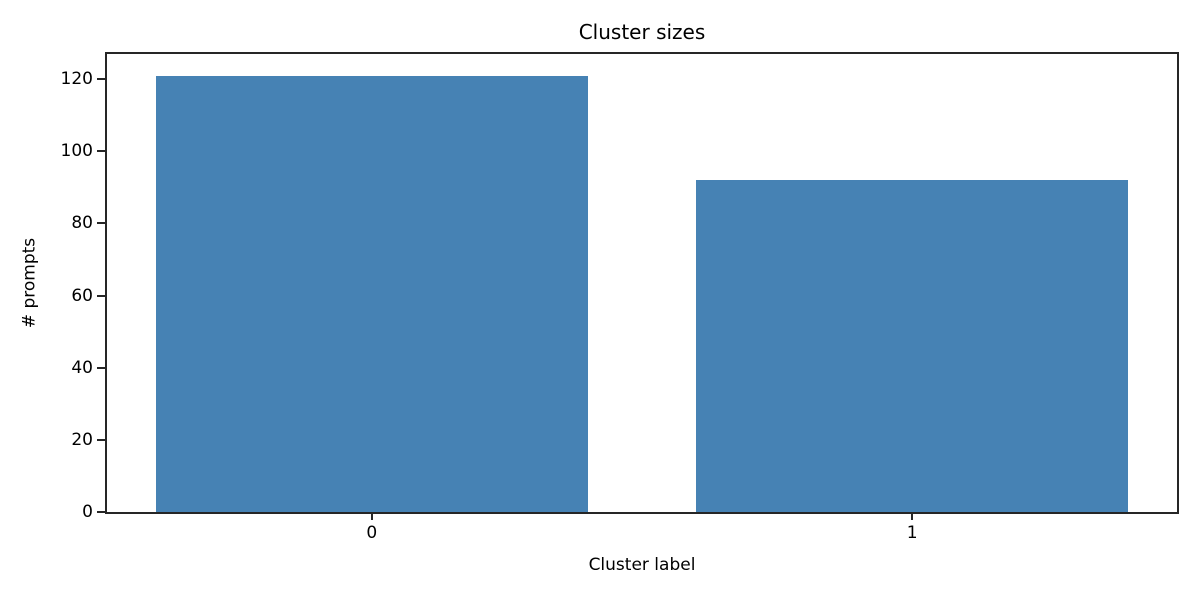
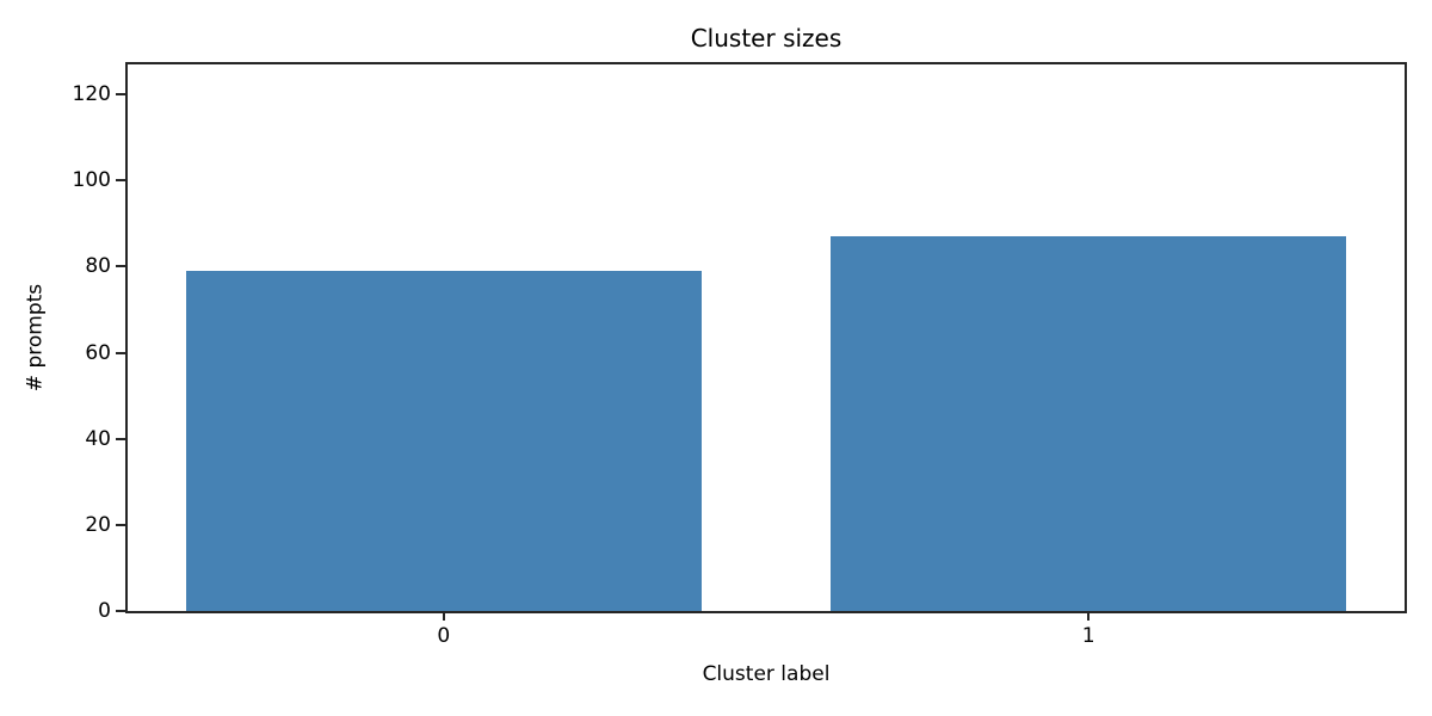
0: 121 -> 79
1: 92 -> 87
